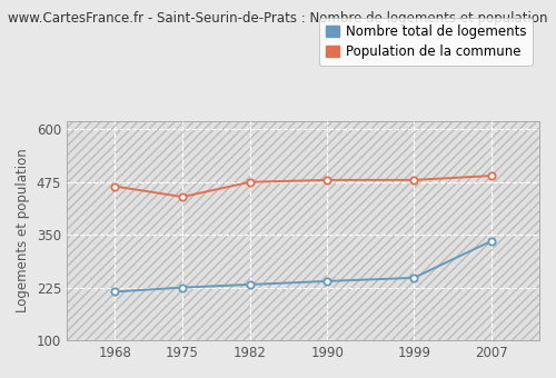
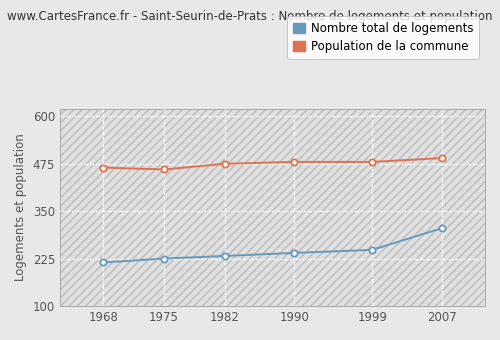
Population de la commune/1975: 440 -> 460
Nombre total de logements/2007: 335 -> 305
